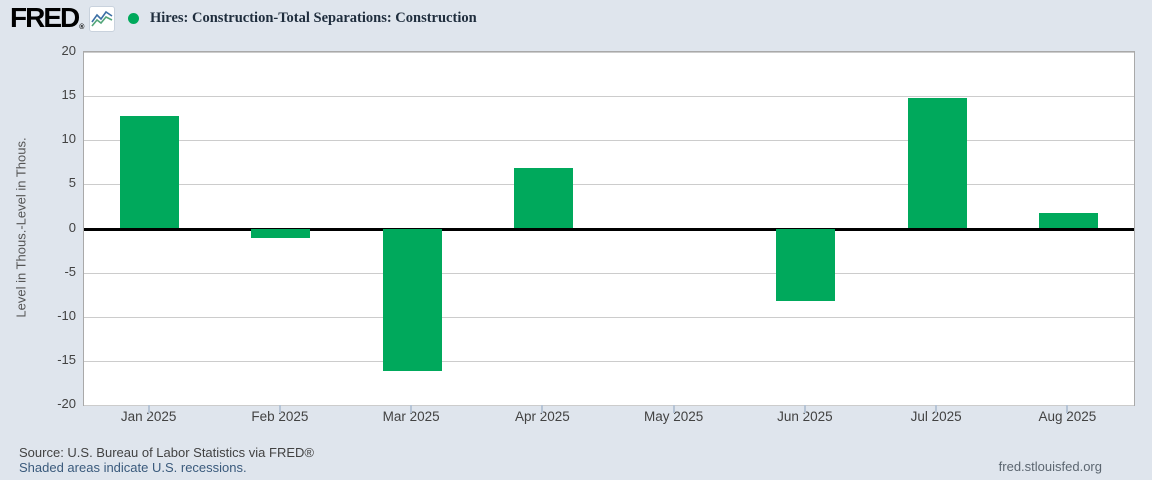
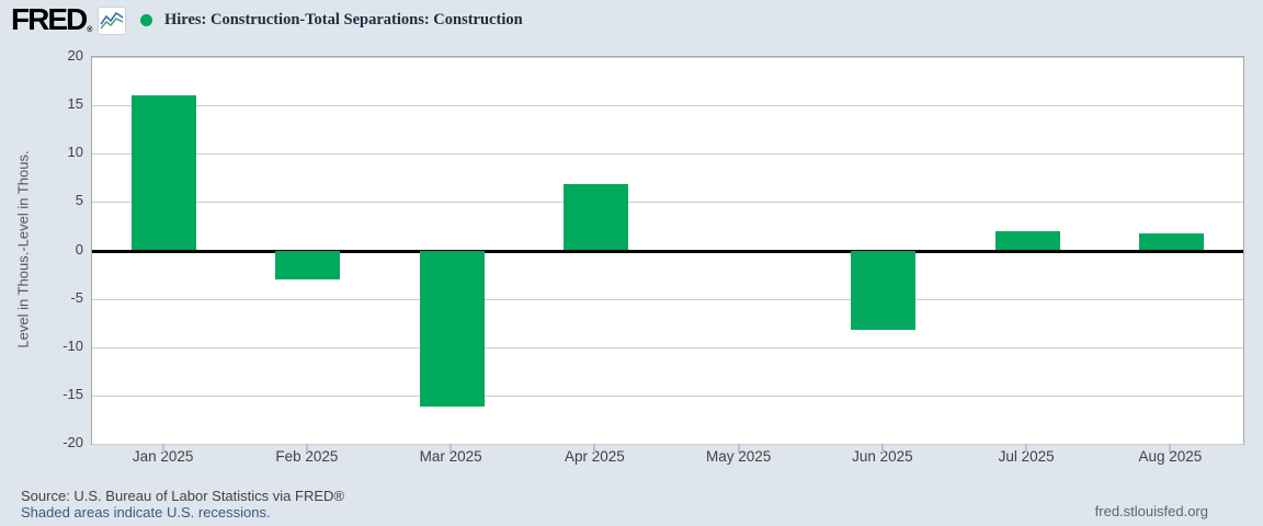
Jan 2025: 13 -> 16
Feb 2025: -1 -> -3
Jul 2025: 15 -> 2
